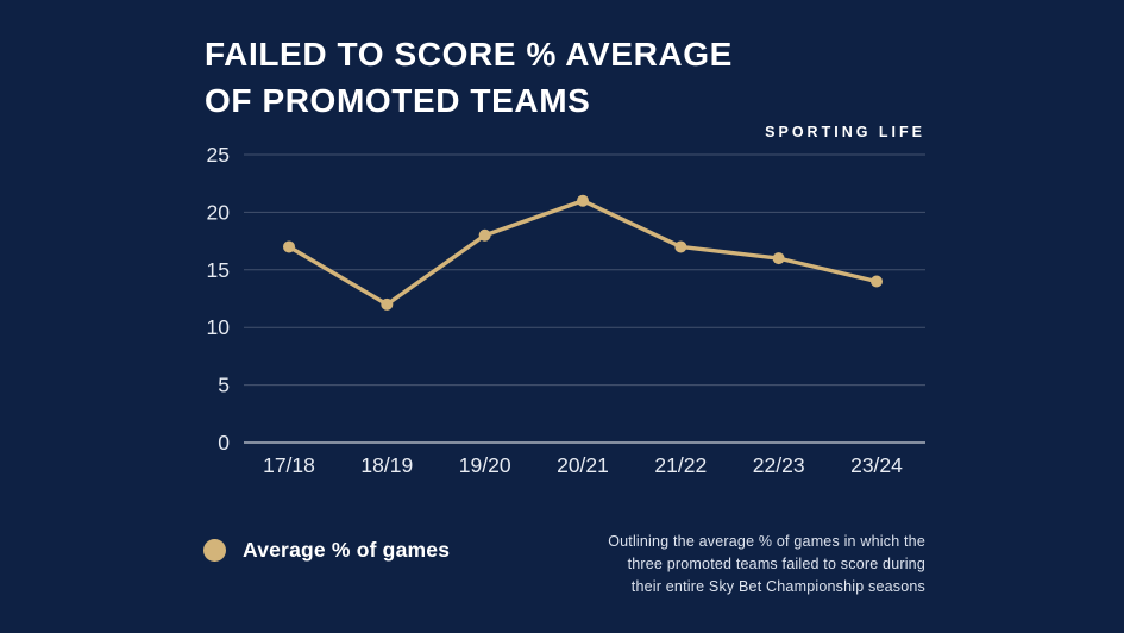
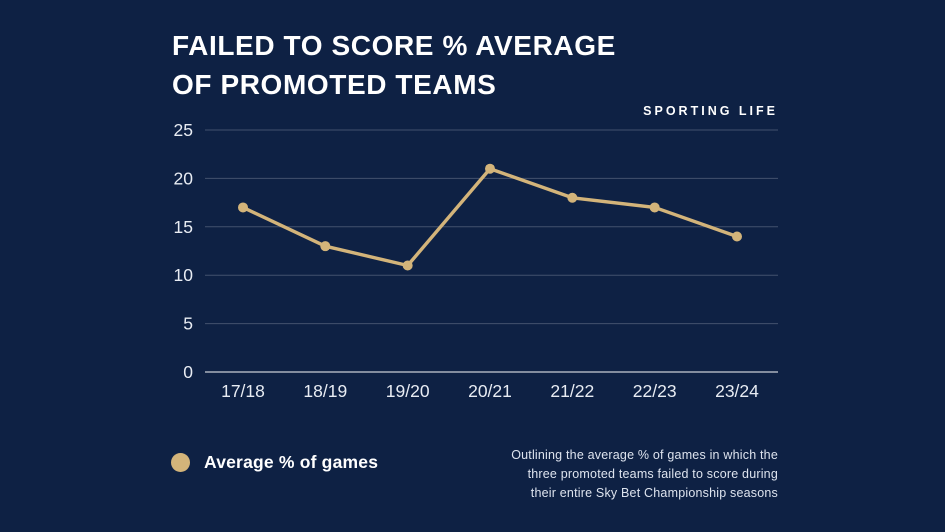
18/19: 12 -> 13
19/20: 18 -> 11
21/22: 17 -> 18
22/23: 16 -> 17
